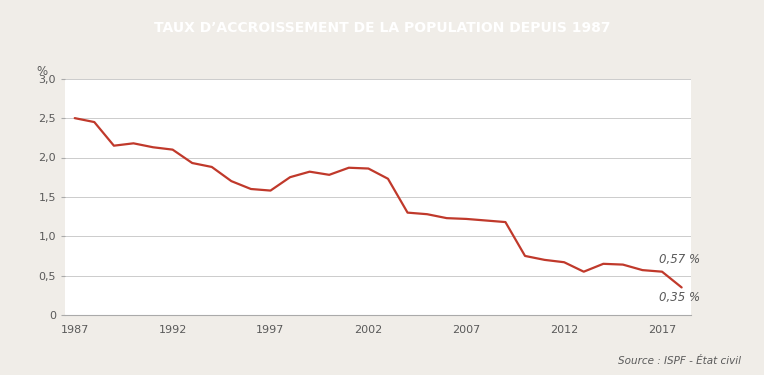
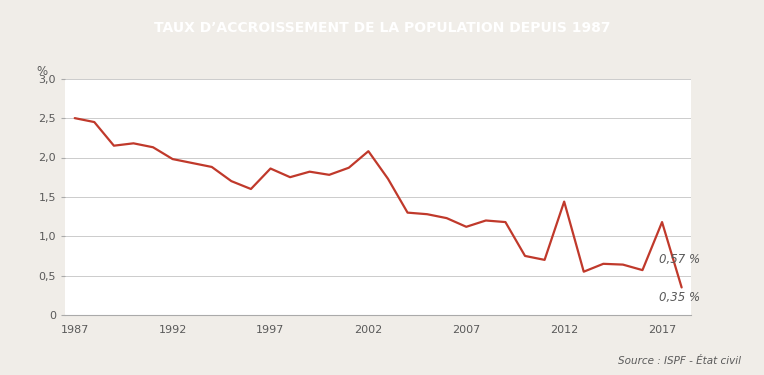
1992: 2,10 -> 1,98
1997: 1,58 -> 1,86
2002: 1,86 -> 2,08
2007: 1,22 -> 1,12
2012: 0,67 -> 1,44
2017: 0,55 -> 1,18
